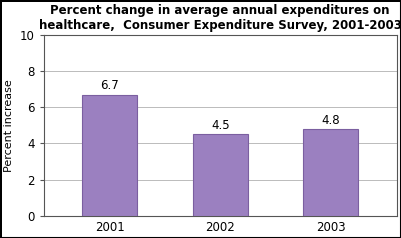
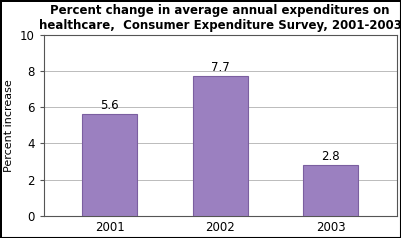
2001: 6.7 -> 5.6
2002: 4.5 -> 7.7
2003: 4.8 -> 2.8
